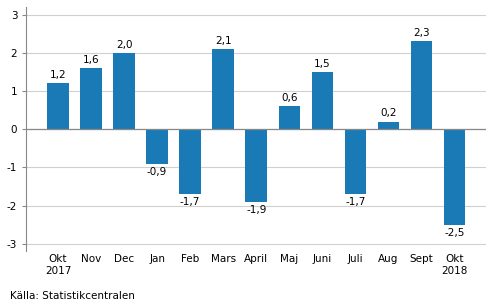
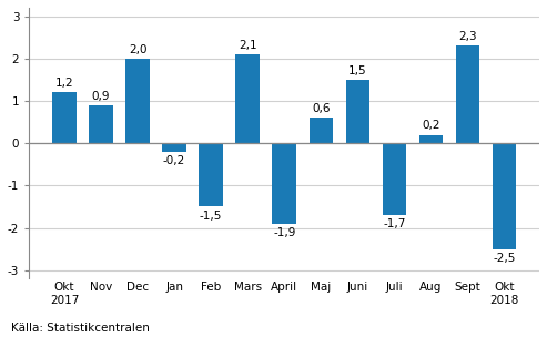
Nov: 1,6 -> 0,9
Jan: -0,9 -> -0,2
Feb: -1,7 -> -1,5
